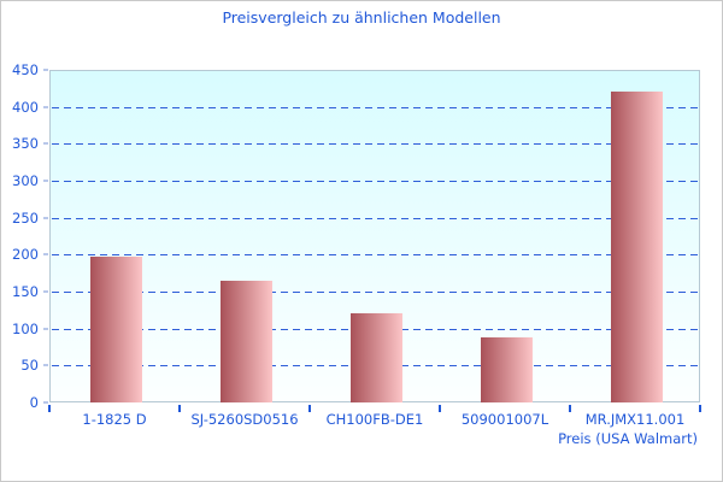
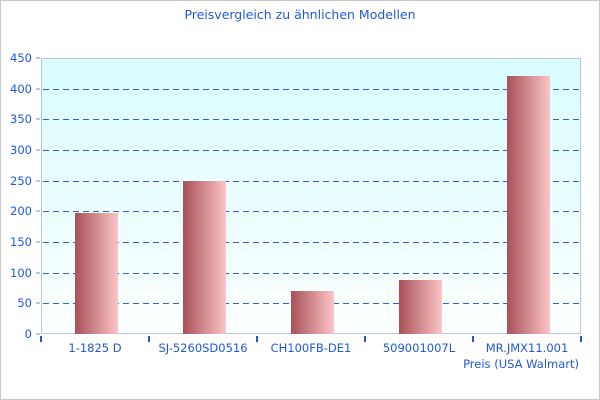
SJ-5260SD0516: 160 -> 250
CH100FB-DE1: 120 -> 70
